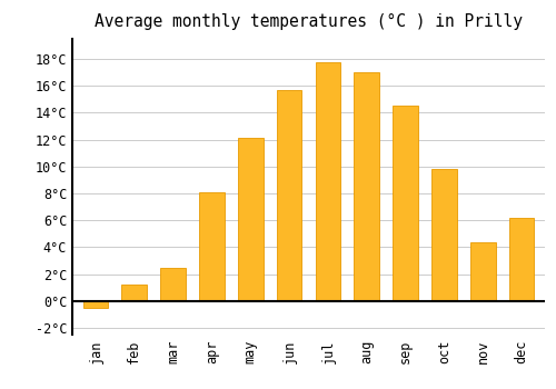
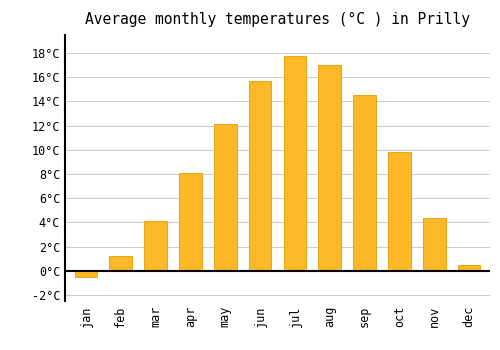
mar: 2.5°C -> 4.1°C
dec: 6.2°C -> 0.5°C
